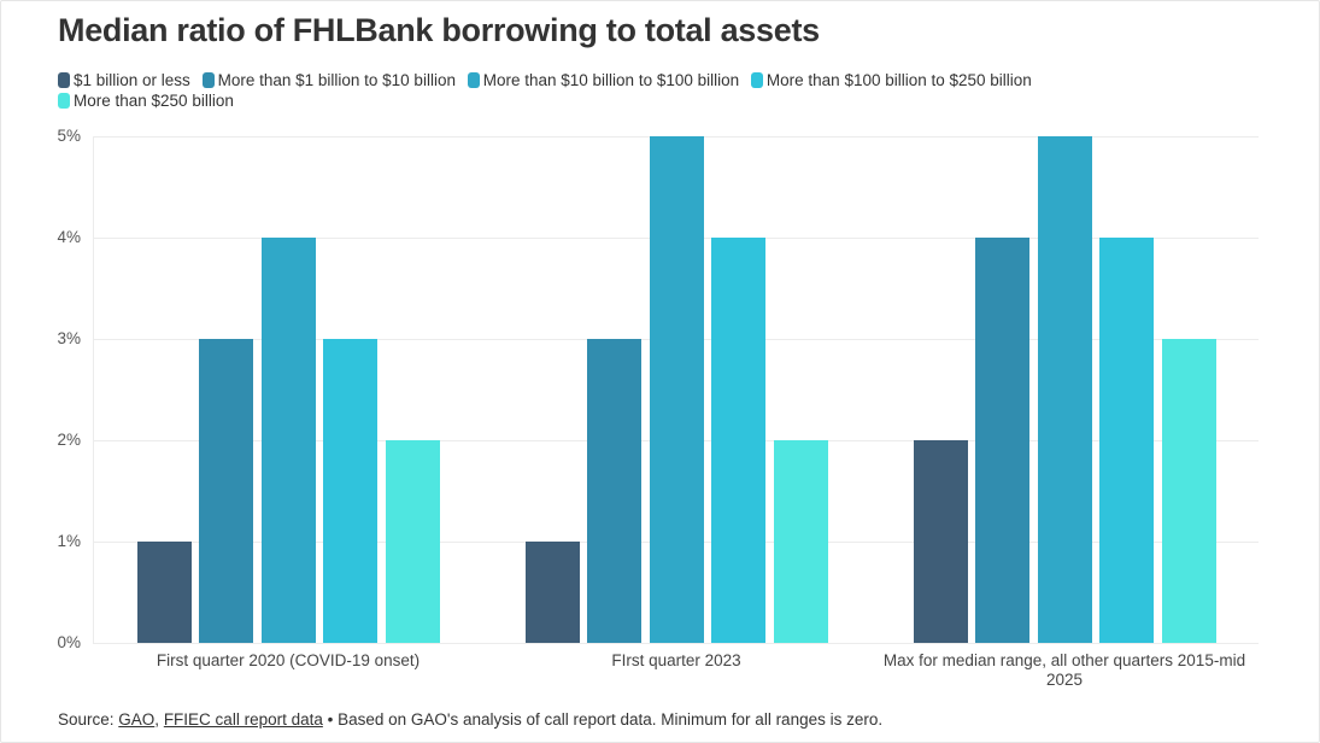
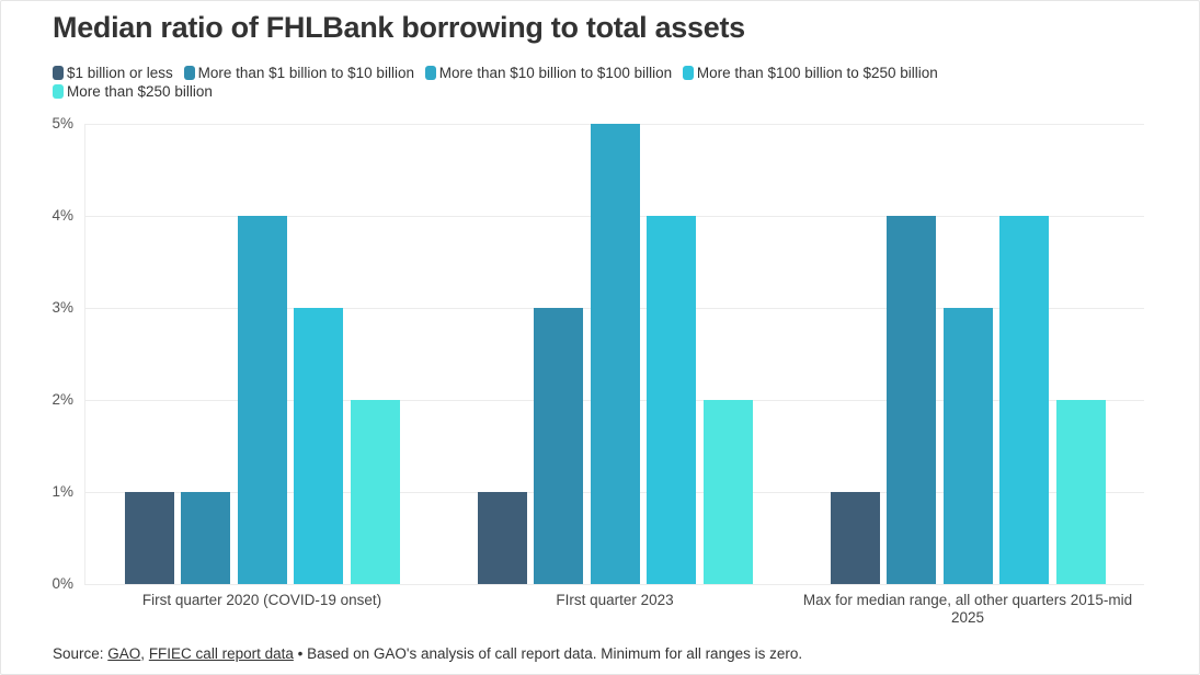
More than $1 billion to $10 billion/First quarter 2020 (COVID-19 onset): 3% -> 1%
$1 billion or less/Max for median range, all other quarters 2015-mid 2025: 2% -> 1%
More than $10 billion to $100 billion/Max for median range, all other quarters 2015-mid 2025: 5% -> 3%
More than $250 billion/Max for median range, all other quarters 2015-mid 2025: 3% -> 2%
